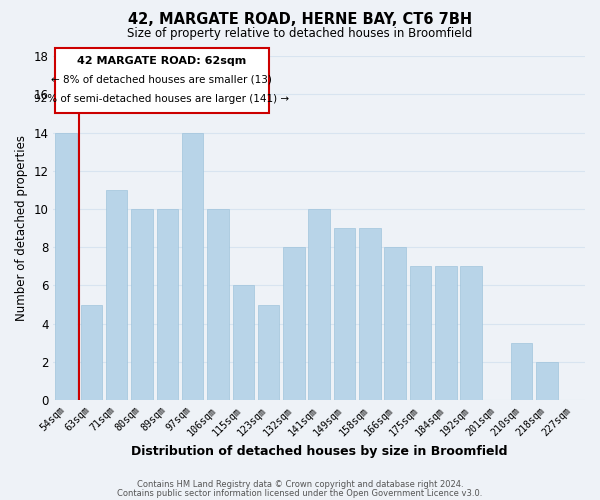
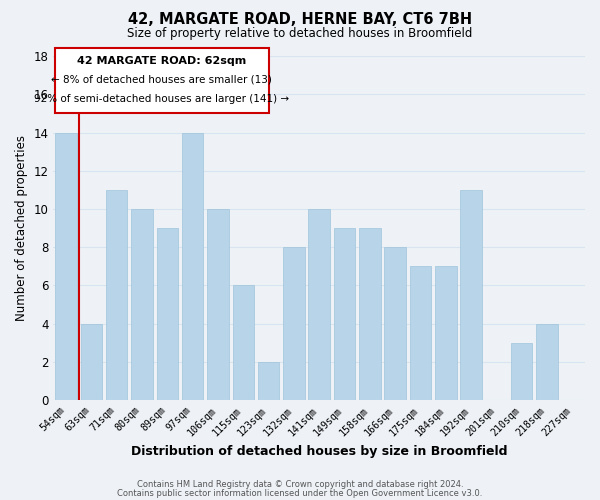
63sqm: 5 -> 4
89sqm: 10 -> 9
123sqm: 5 -> 2
192sqm: 7 -> 11
218sqm: 2 -> 4
